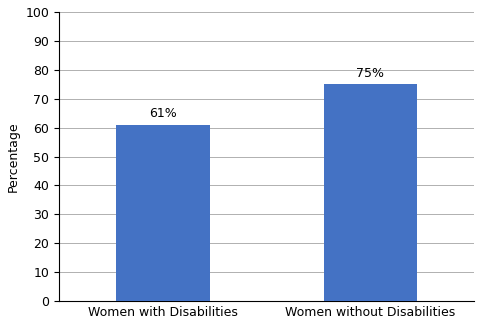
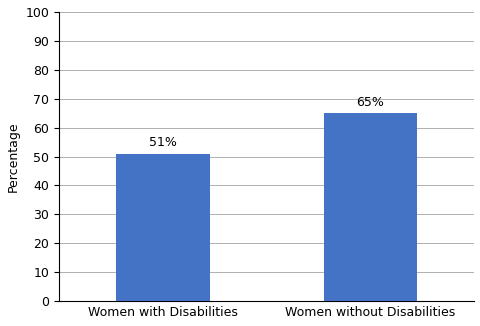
Women with Disabilities: 61% -> 51%
Women without Disabilities: 75% -> 65%
